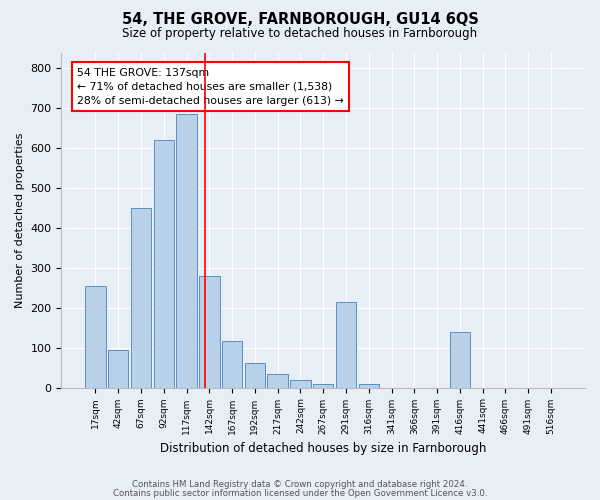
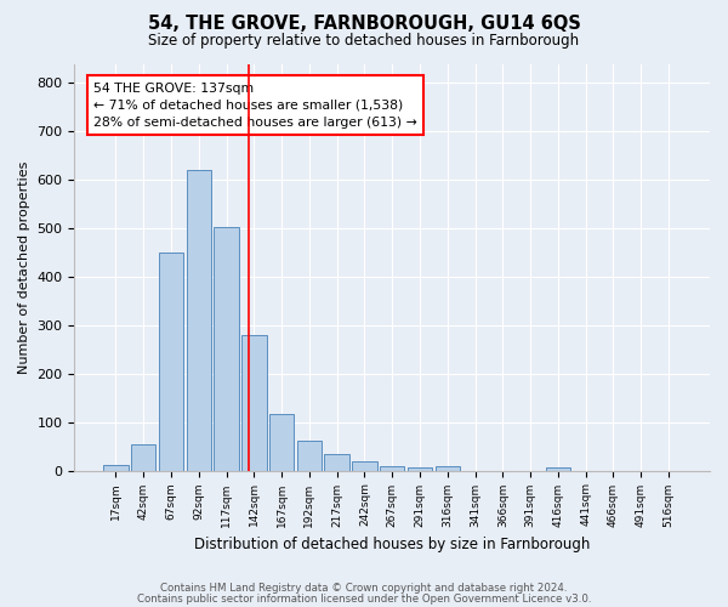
17sqm: 255 -> 12
42sqm: 95 -> 53
117sqm: 685 -> 503
291sqm: 215 -> 7
416sqm: 140 -> 7
